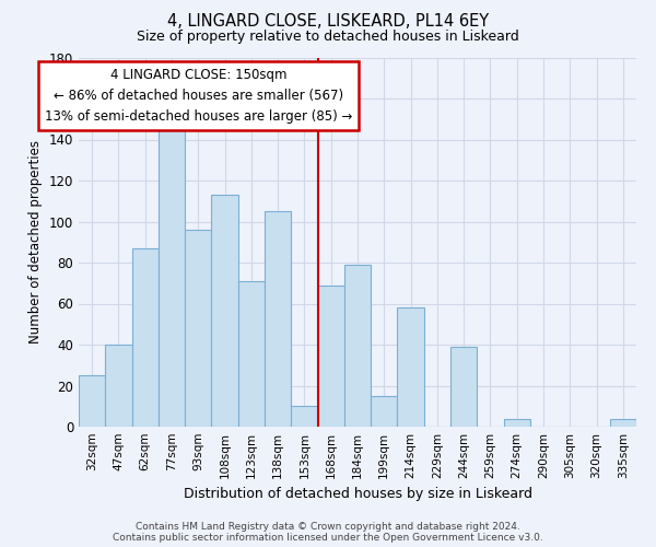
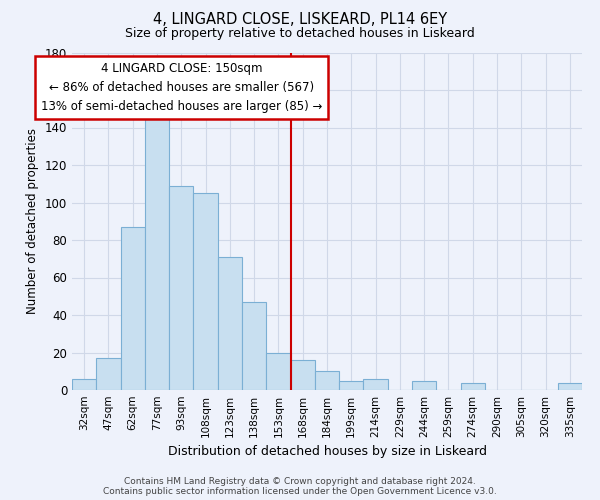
32sqm: 25 -> 6
47sqm: 40 -> 17
93sqm: 96 -> 109
108sqm: 113 -> 105
138sqm: 105 -> 47
153sqm: 10 -> 20
168sqm: 69 -> 16
184sqm: 79 -> 10
199sqm: 15 -> 5
214sqm: 58 -> 6
244sqm: 39 -> 5
